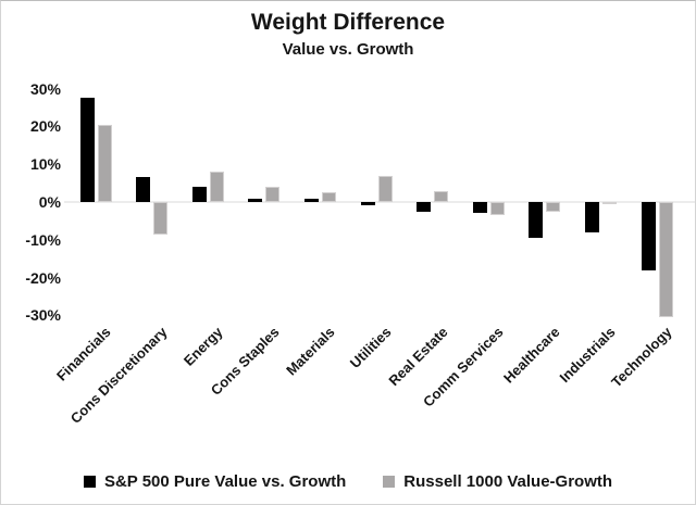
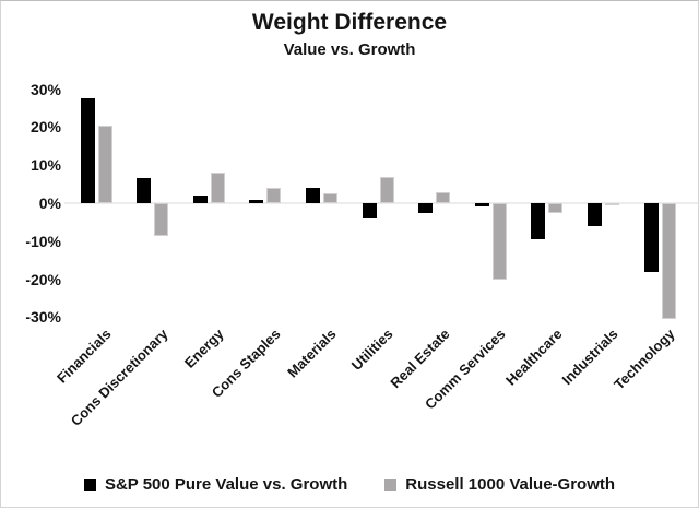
S&P 500 Pure Value vs. Growth/Energy: 4% -> 2%
S&P 500 Pure Value vs. Growth/Materials: 1% -> 4%
S&P 500 Pure Value vs. Growth/Utilities: -1% -> -4%
S&P 500 Pure Value vs. Growth/Comm Services: -3% -> -1%
Russell 1000 Value-Growth/Comm Services: -4% -> -20%
S&P 500 Pure Value vs. Growth/Industrials: -8% -> -6%
